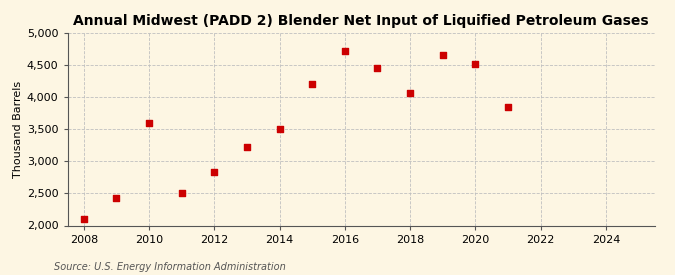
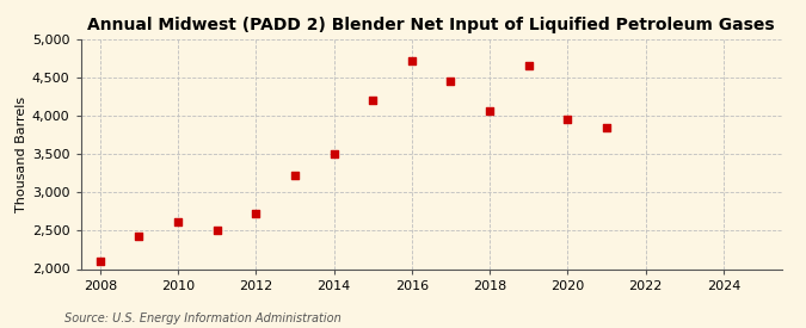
2010: 3,600 -> 2,620
2012: 2,840 -> 2,730
2020: 4,520 -> 3,960
